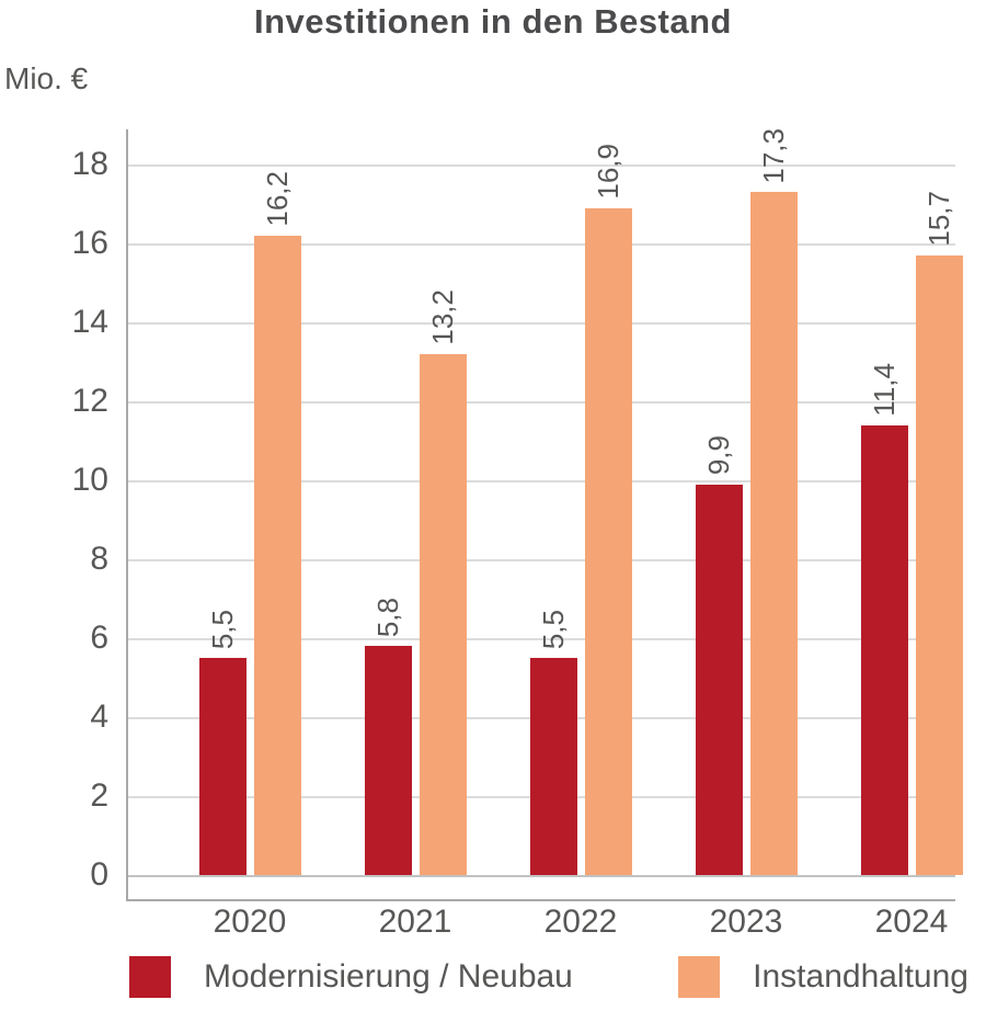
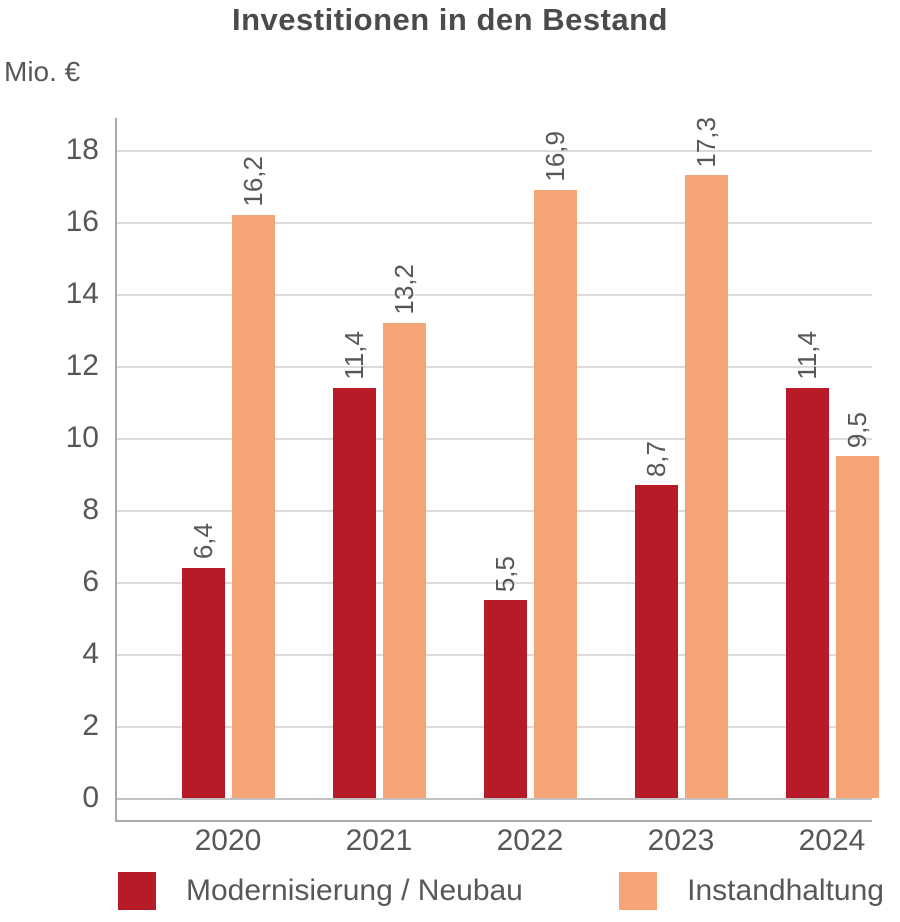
Modernisierung / Neubau/2020: 5,5 -> 6,4
Modernisierung / Neubau/2021: 5,8 -> 11,4
Modernisierung / Neubau/2023: 9,9 -> 8,7
Instandhaltung/2024: 15,7 -> 9,5
